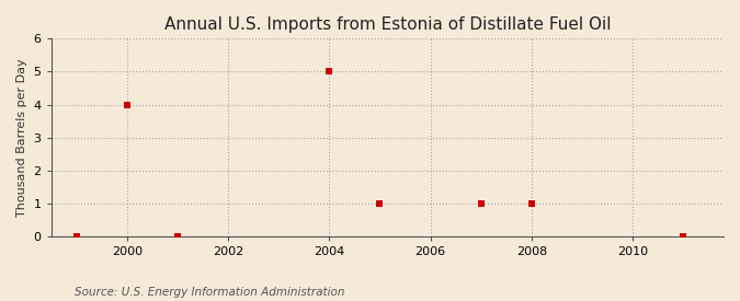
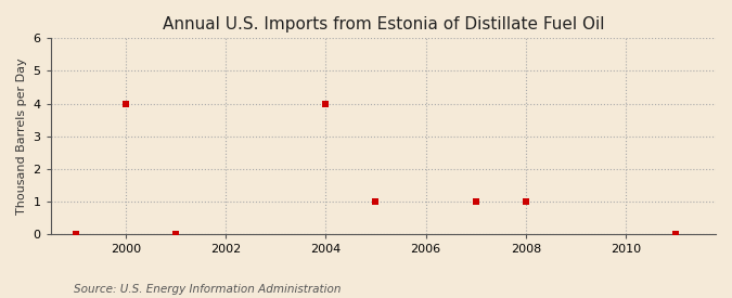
2004: 5 -> 4
